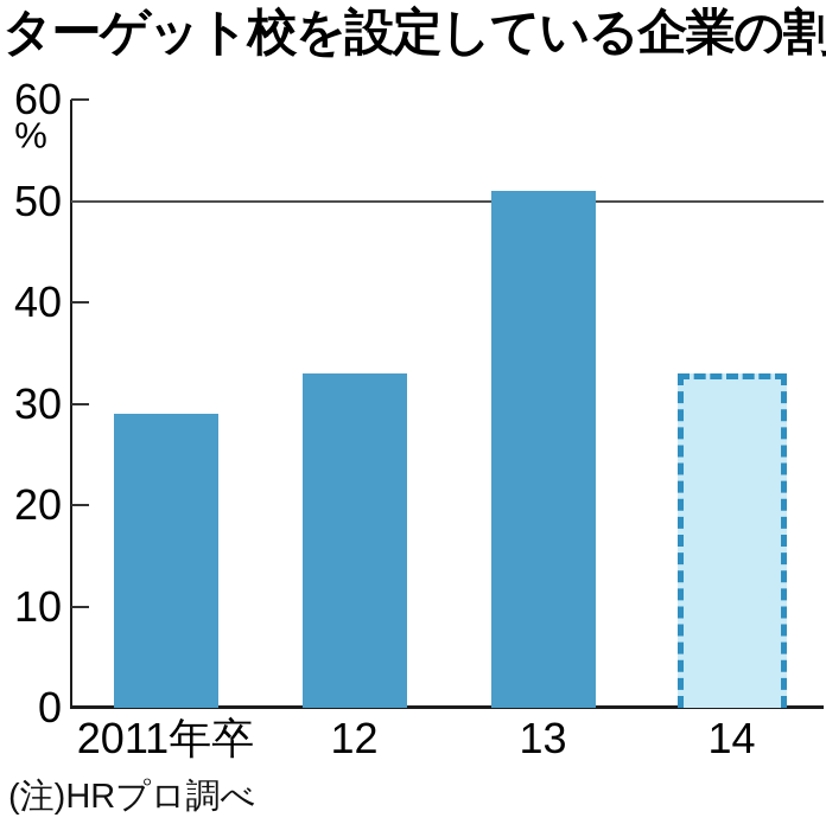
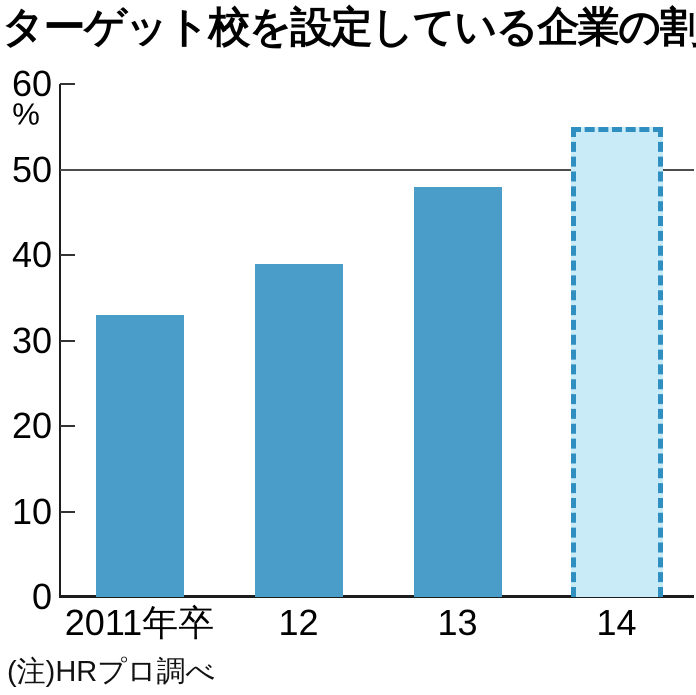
2011年卒: 29 -> 33
12: 33 -> 39
13: 51 -> 48
14: 33 -> 55
